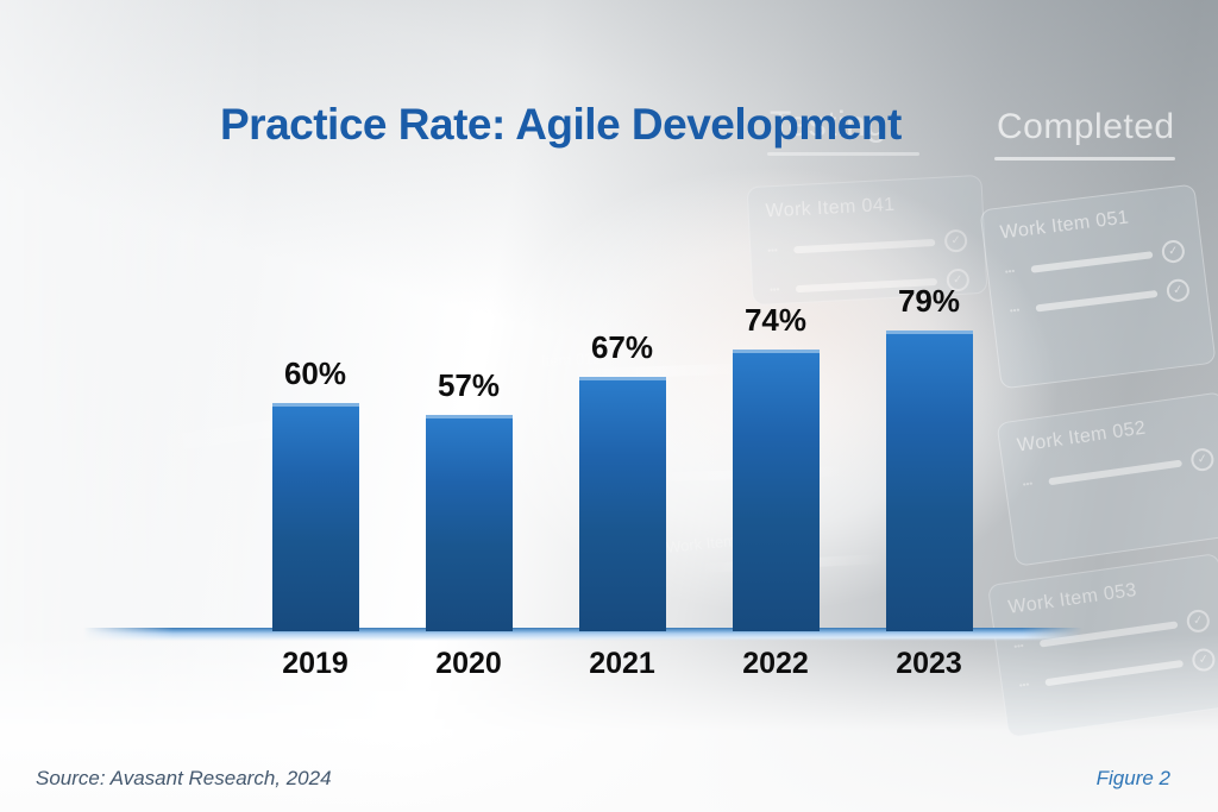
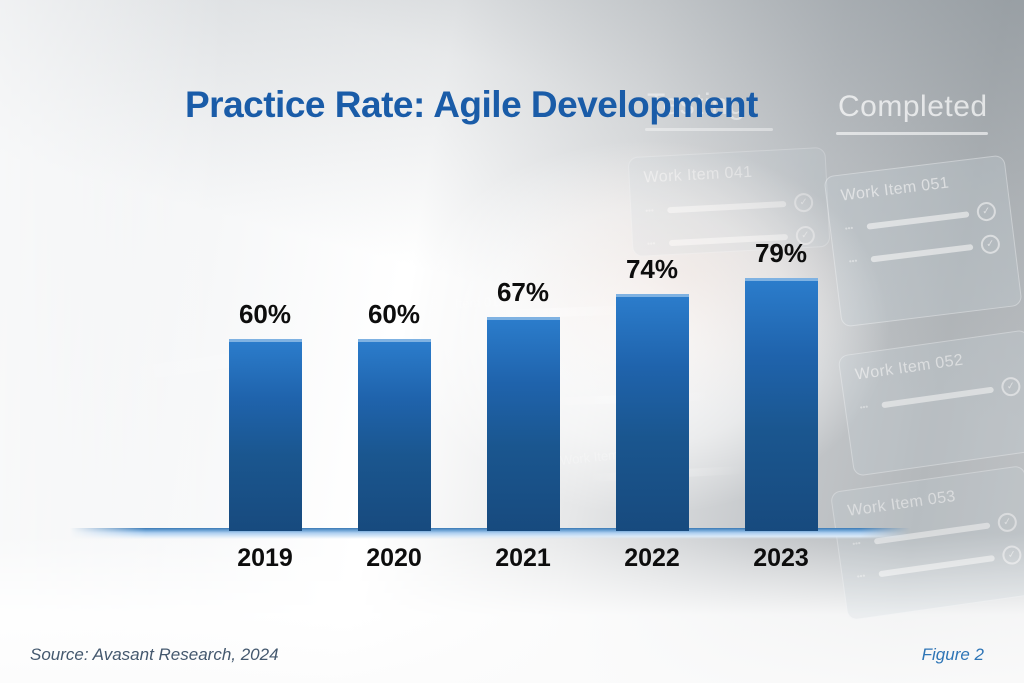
2020: 57% -> 60%
